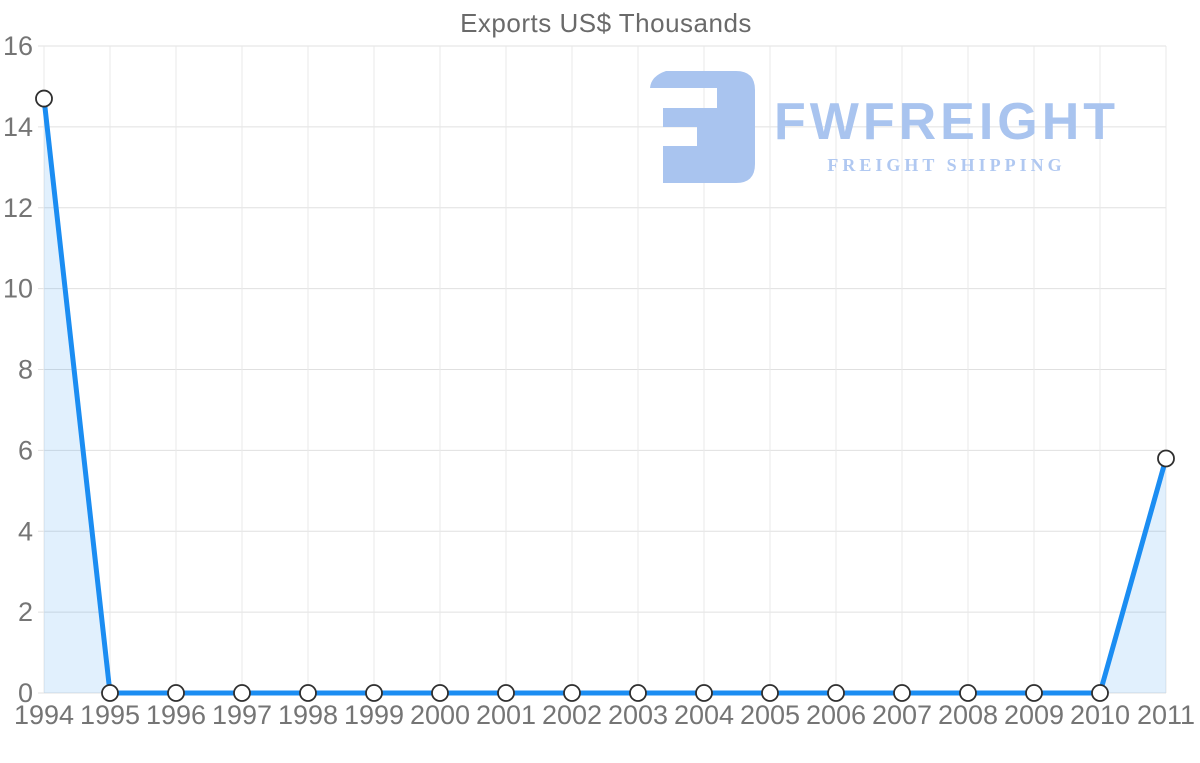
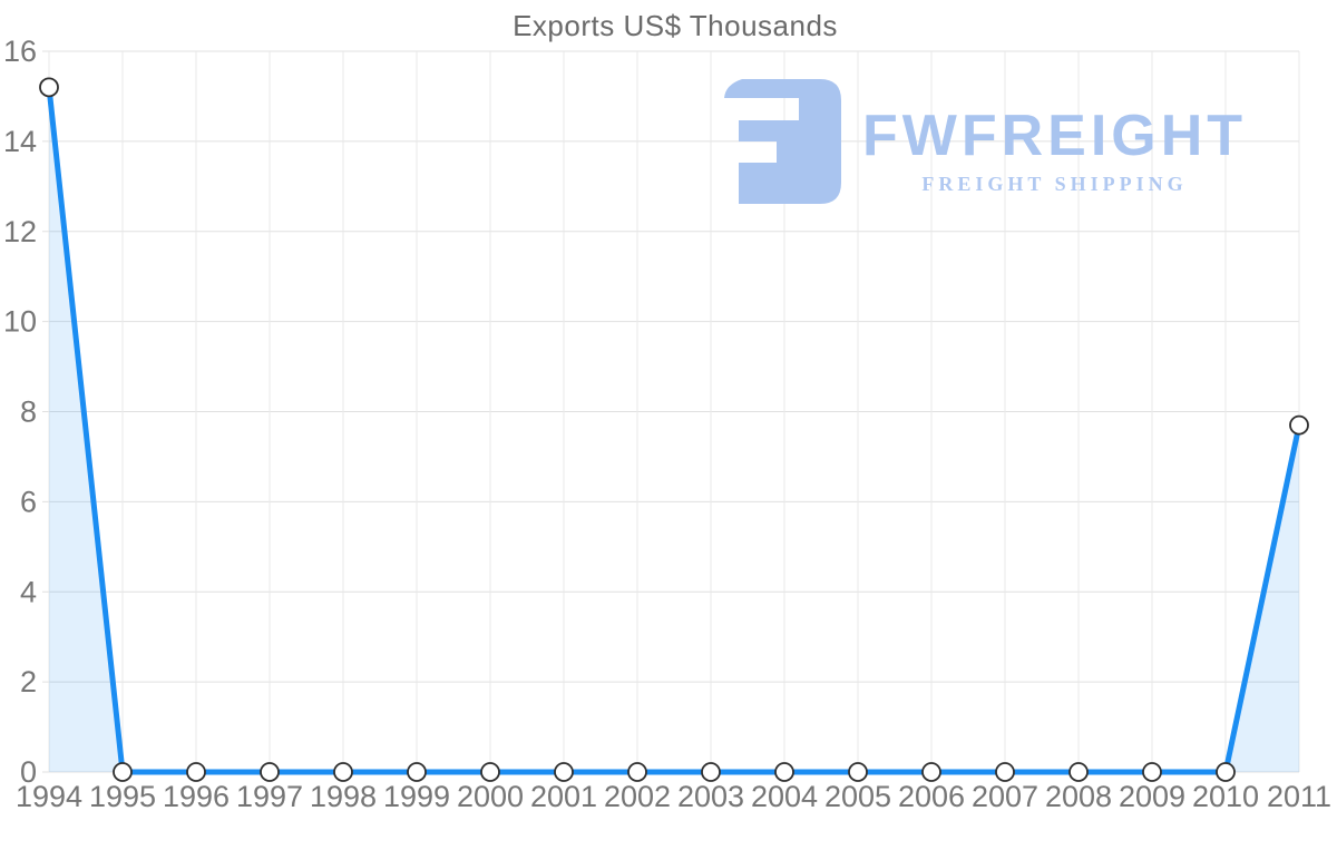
1994: 14.7 -> 15.2
2011: 5.8 -> 7.7
